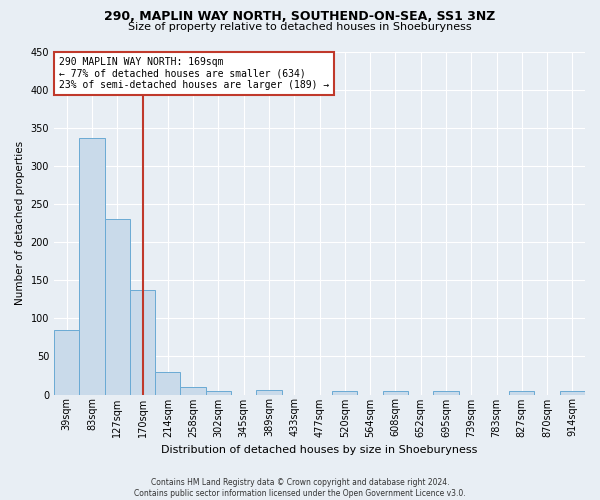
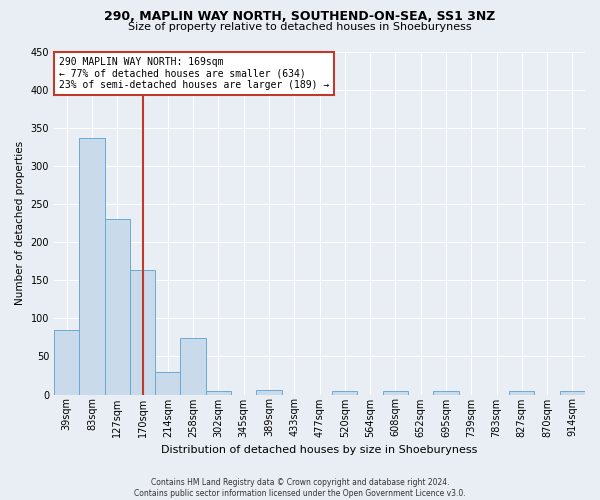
170sqm: 137 -> 164
258sqm: 10 -> 74
